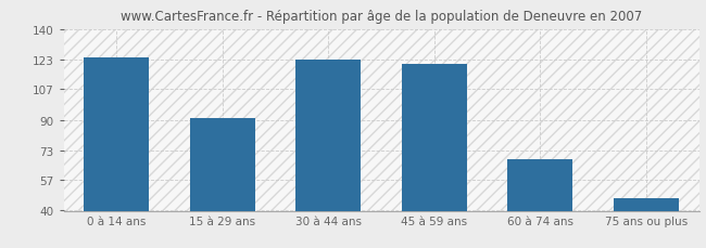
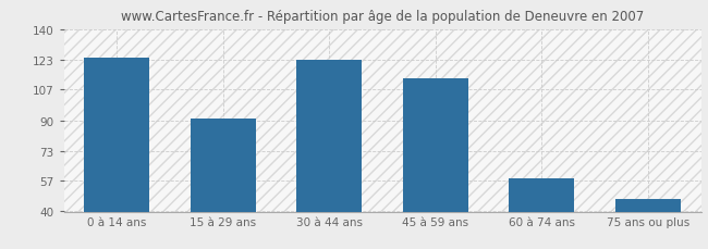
45 à 59 ans: 121 -> 113
60 à 74 ans: 68 -> 58
